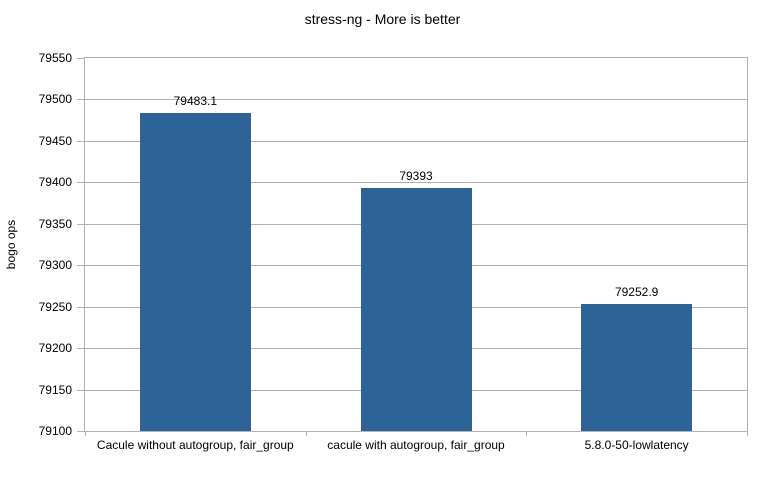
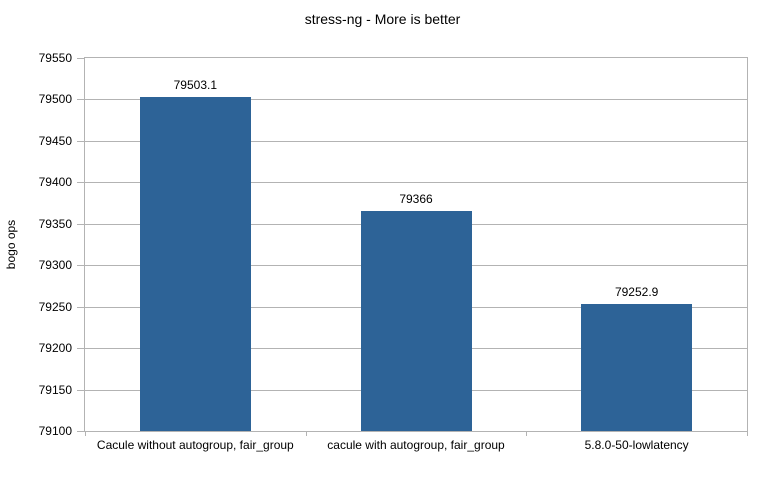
Cacule without autogroup, fair_group: 79483.1 -> 79503.1
cacule with autogroup, fair_group: 79393 -> 79366
